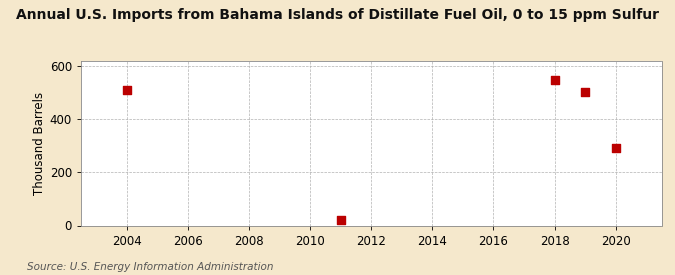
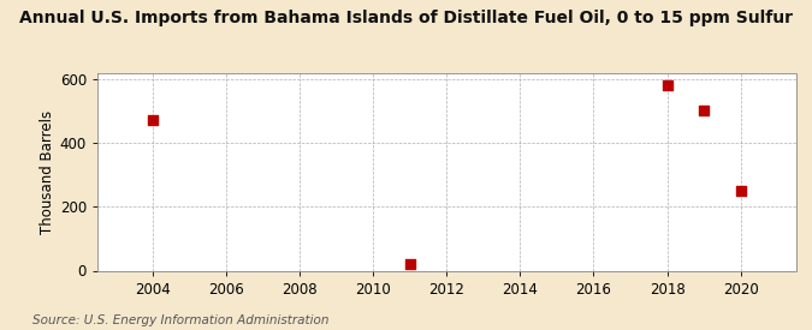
2004: 510 -> 470
2018: 545 -> 580
2020: 290 -> 250
